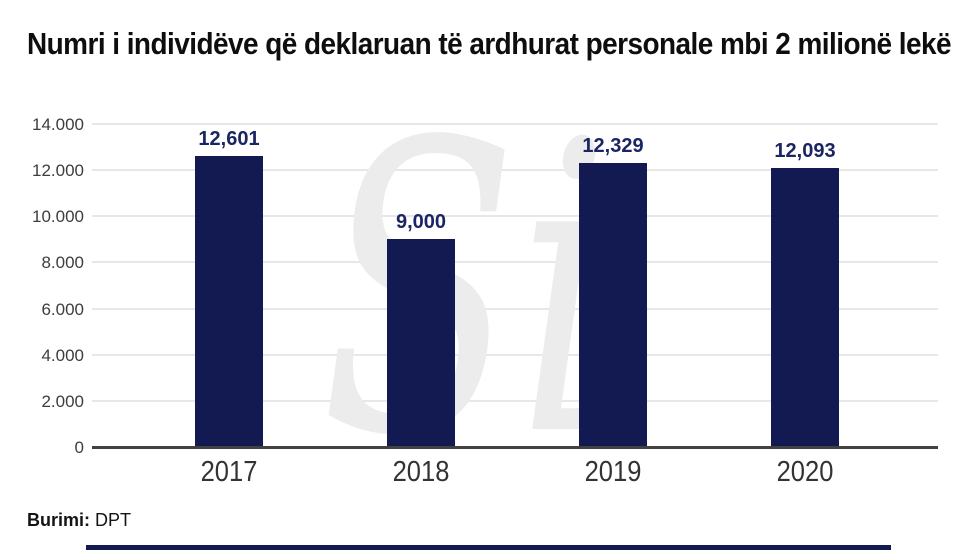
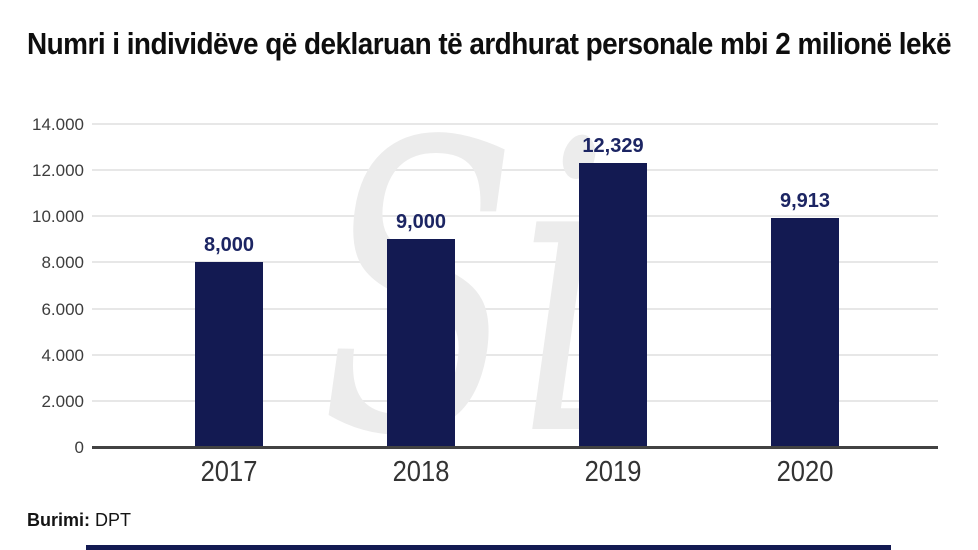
2017: 12,601 -> 8,000
2020: 12,093 -> 9,913
